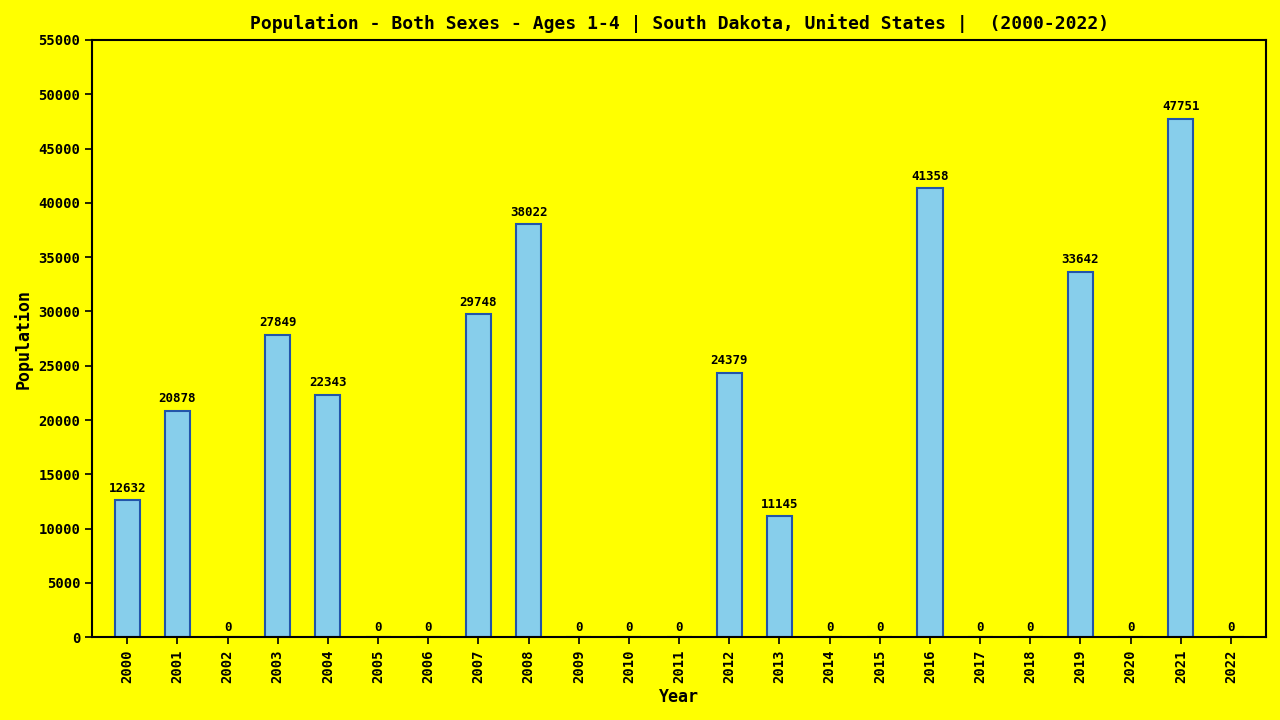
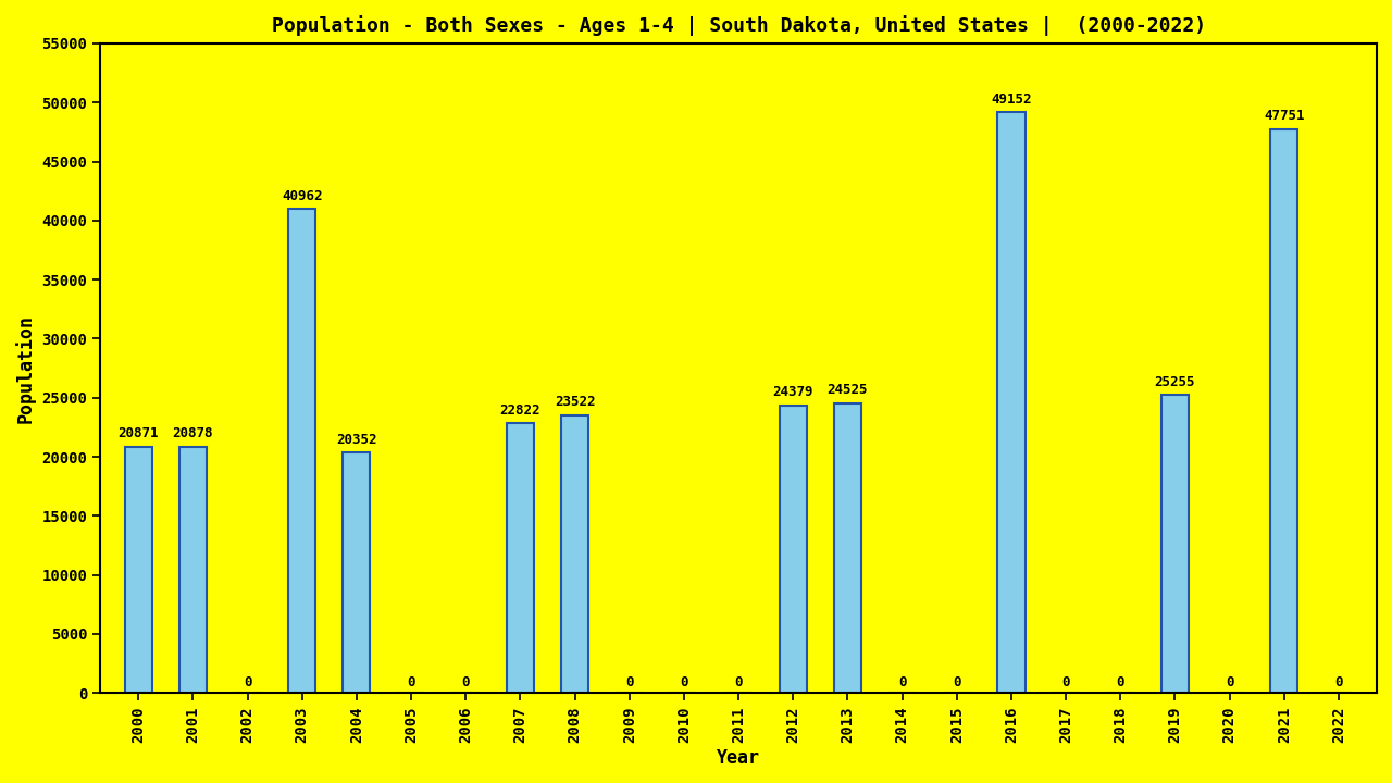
2000: 12632 -> 20871
2003: 27849 -> 40962
2004: 22343 -> 20352
2007: 29748 -> 22822
2008: 38022 -> 23522
2013: 11145 -> 24525
2016: 41358 -> 49152
2019: 33642 -> 25255
